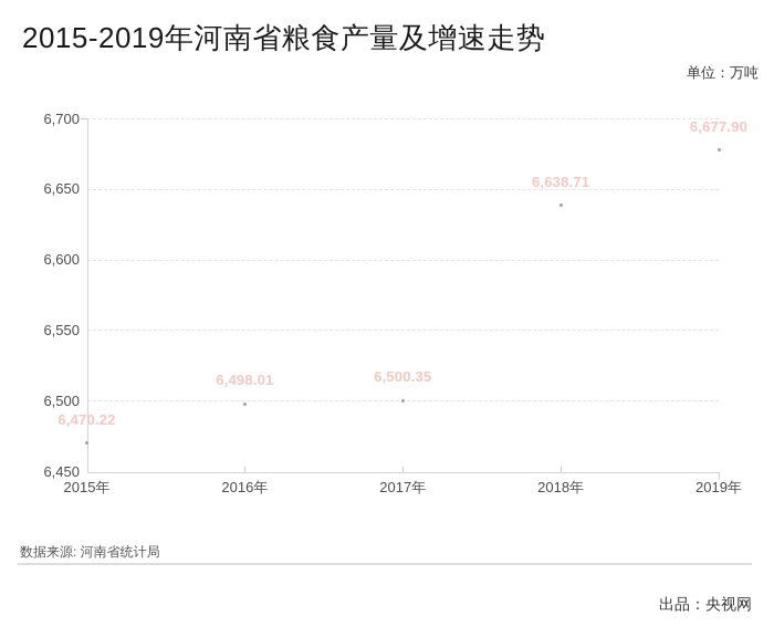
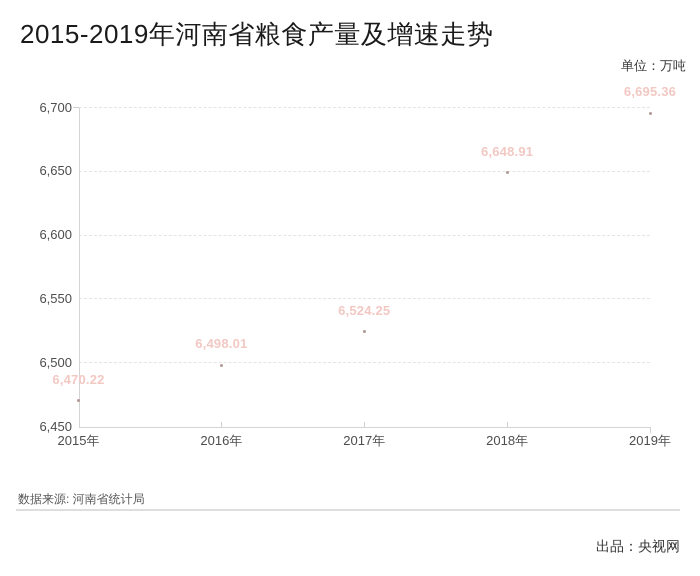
2017年: 6,500.35 -> 6,524.25
2018年: 6,638.71 -> 6,648.91
2019年: 6,677.90 -> 6,695.36
